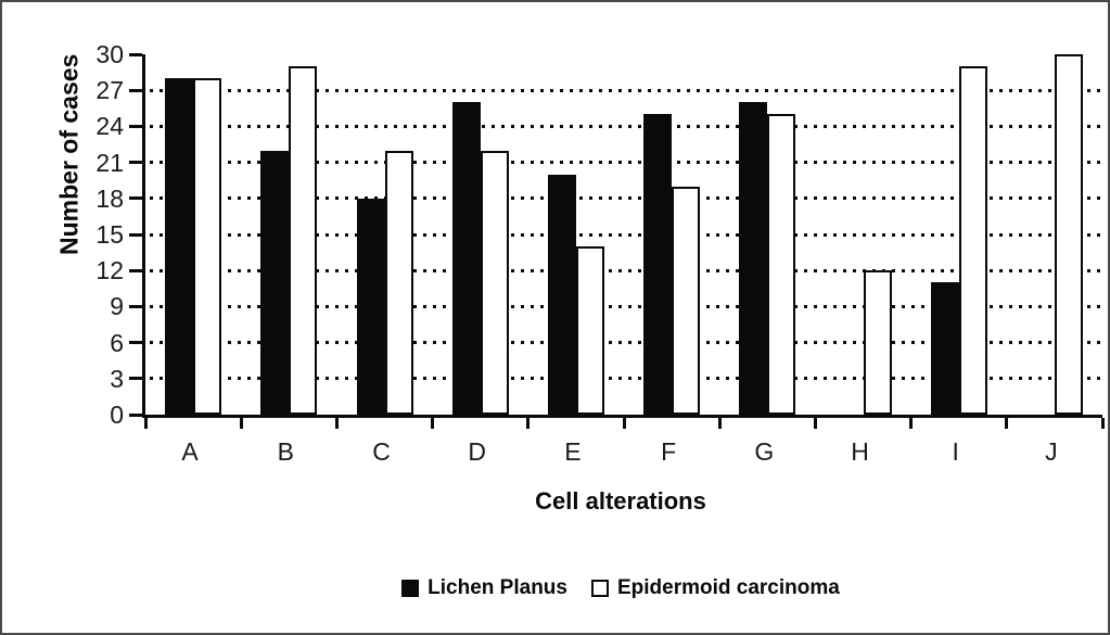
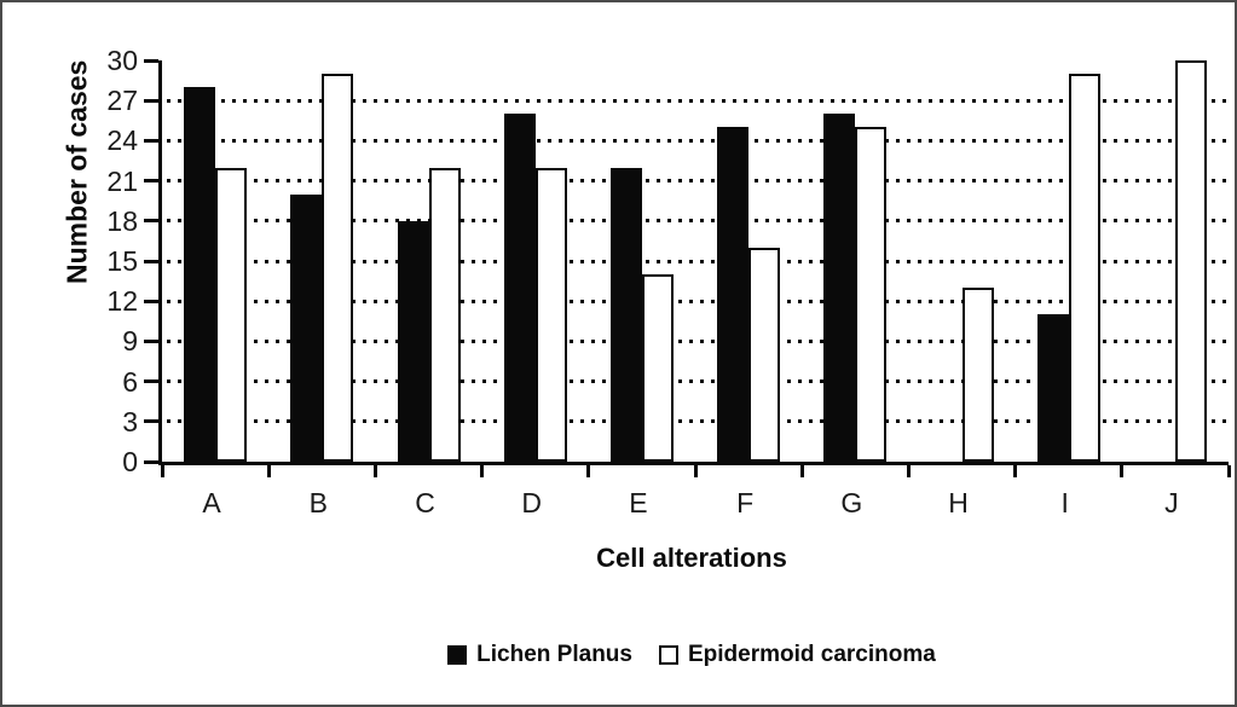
Epidermoid carcinoma/A: 28 -> 22
Lichen Planus/B: 22 -> 20
Lichen Planus/E: 20 -> 22
Epidermoid carcinoma/F: 19 -> 16
Epidermoid carcinoma/H: 12 -> 13
